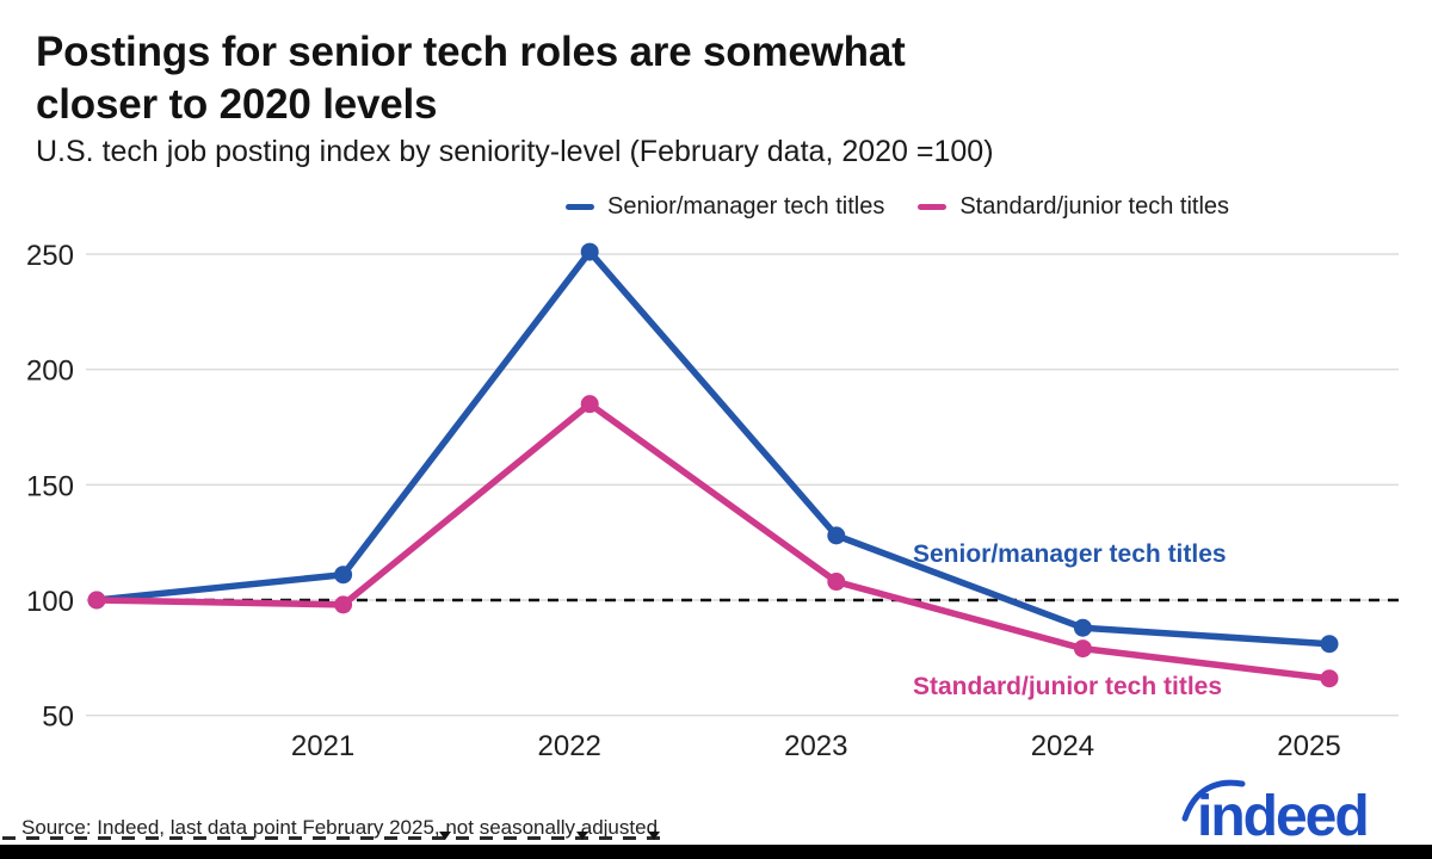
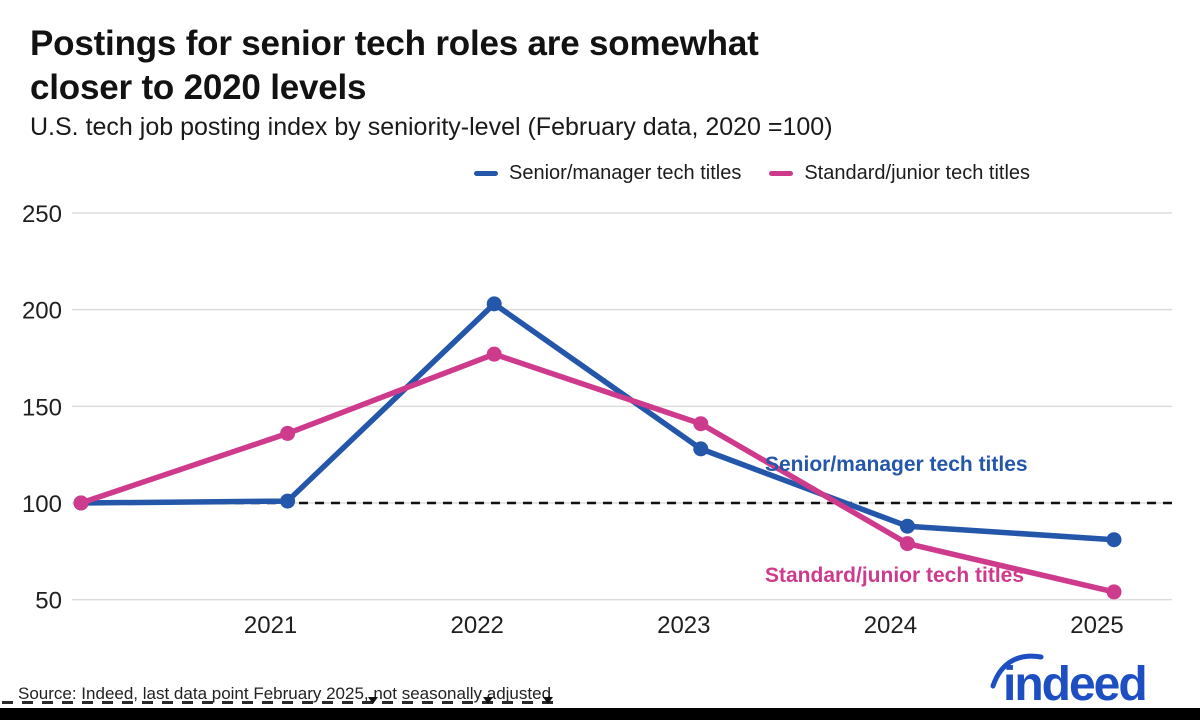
Senior/manager tech titles/2021: 111 -> 101
Standard/junior tech titles/2021: 98 -> 136
Senior/manager tech titles/2022: 251 -> 203
Standard/junior tech titles/2022: 185 -> 177
Standard/junior tech titles/2023: 108 -> 141
Standard/junior tech titles/2025: 66 -> 54
